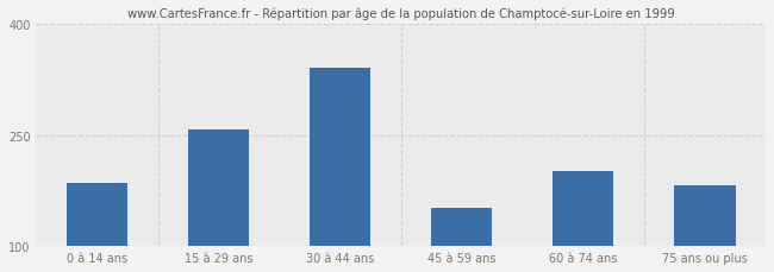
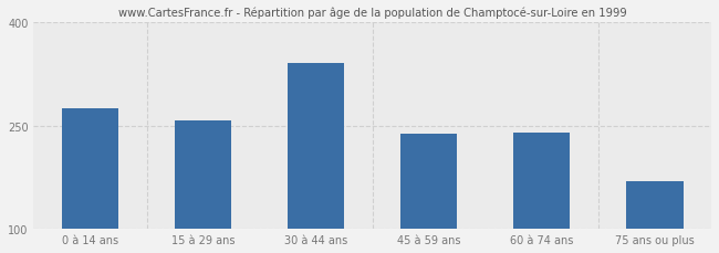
0 à 14 ans: 186 -> 275
45 à 59 ans: 152 -> 238
60 à 74 ans: 202 -> 240
75 ans ou plus: 182 -> 170
